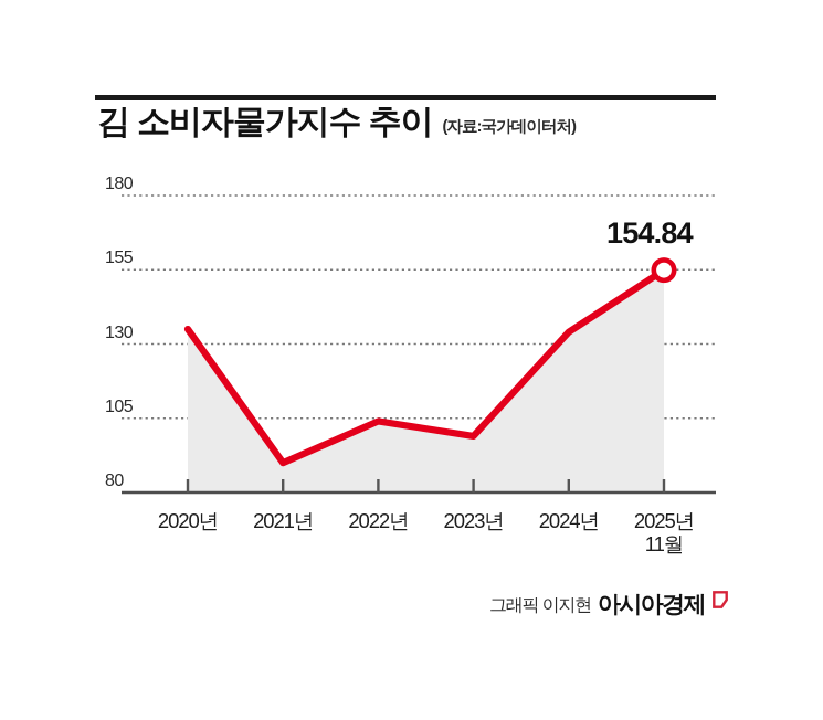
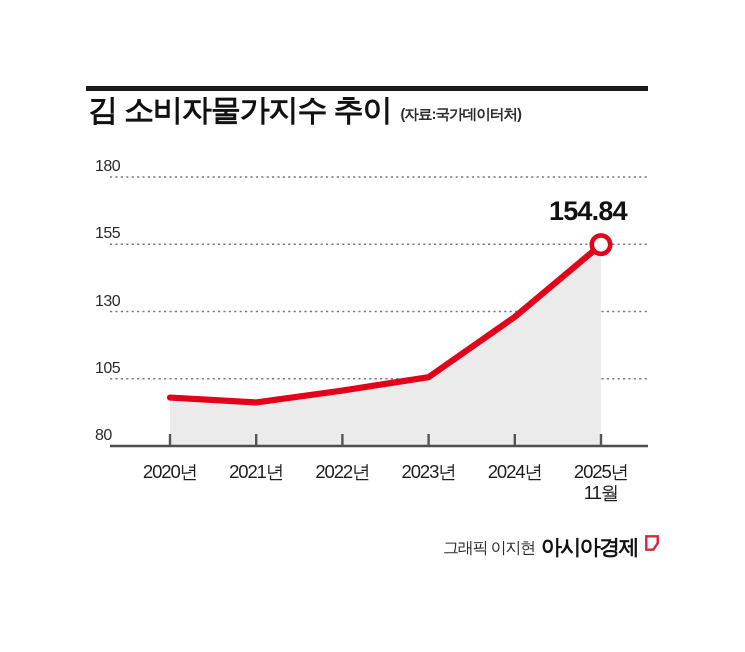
2020년: 135 -> 98
2021년: 90 -> 96
2022년: 104 -> 101
2023년: 99 -> 106
2024년: 134 -> 128
